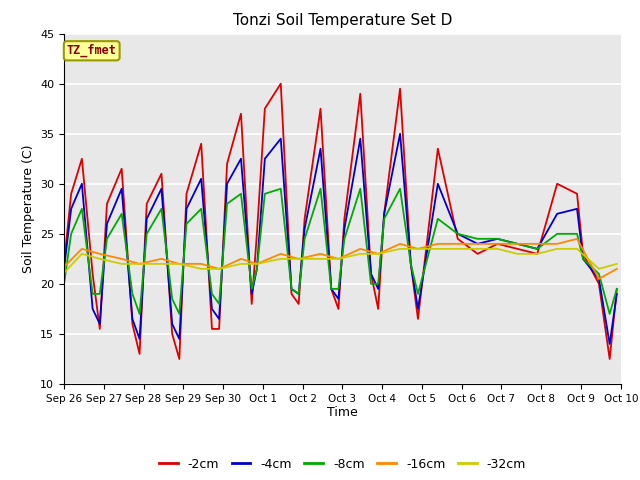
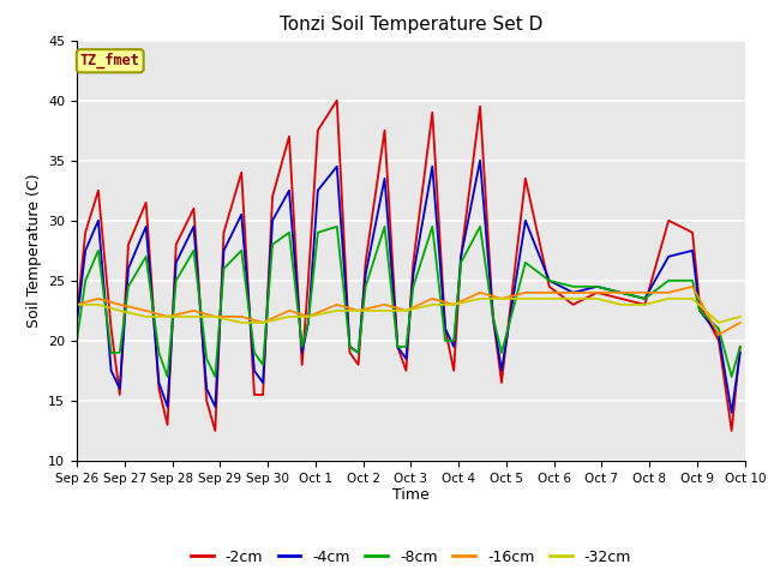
-16cm/Sep 26: 21.7 -> 23.0
-32cm/Sep 26: 21.1 -> 23.0
